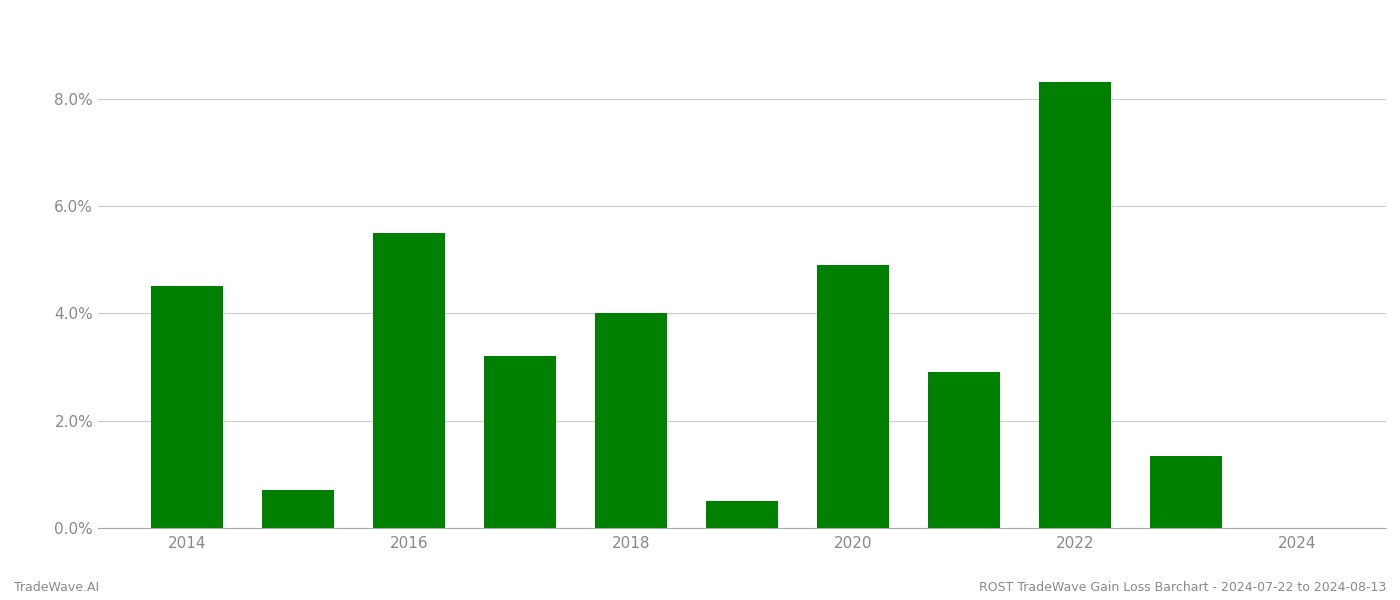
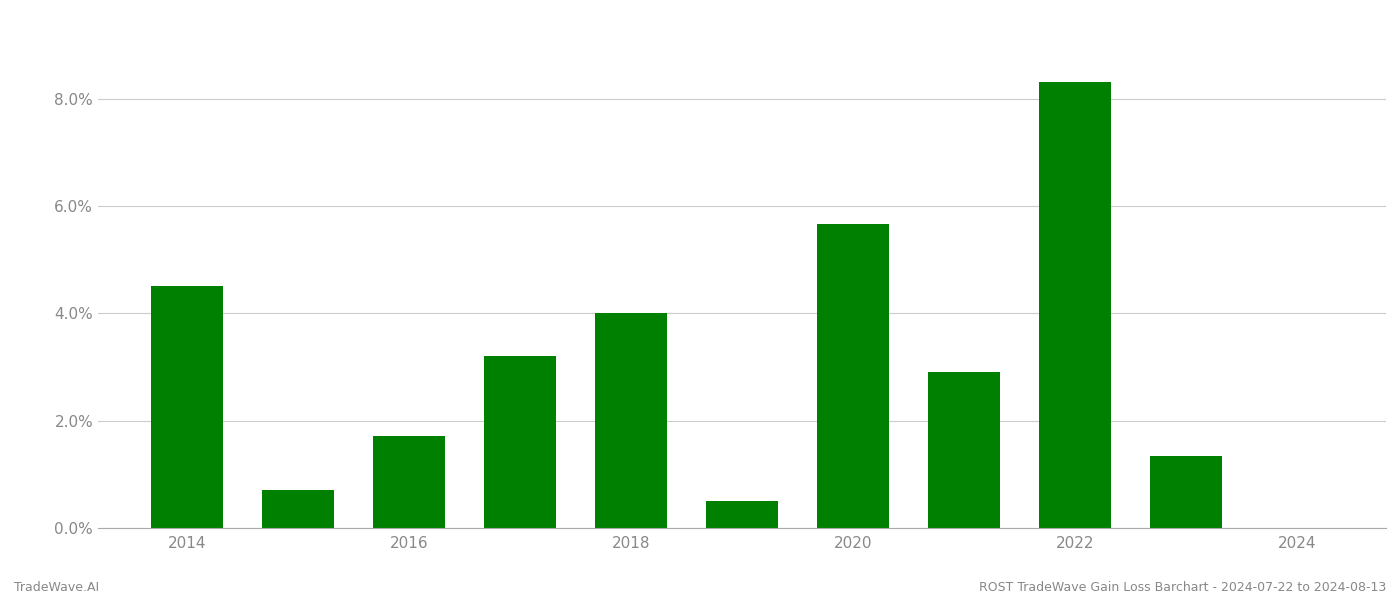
2016: 5.50% -> 1.72%
2020: 4.90% -> 5.66%
